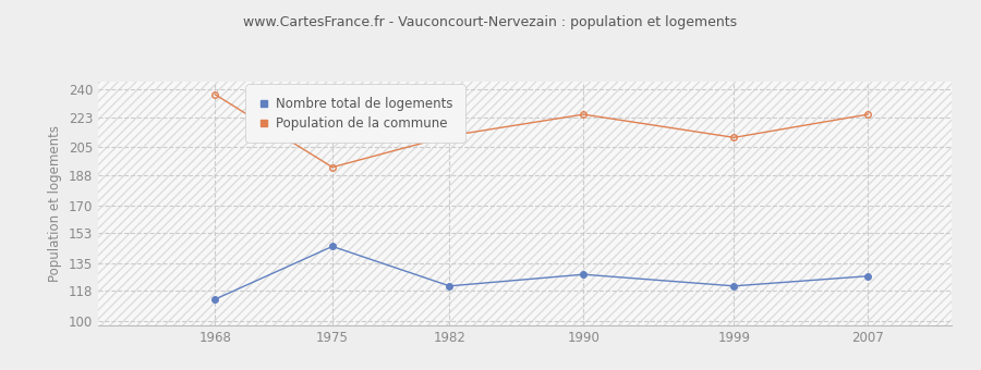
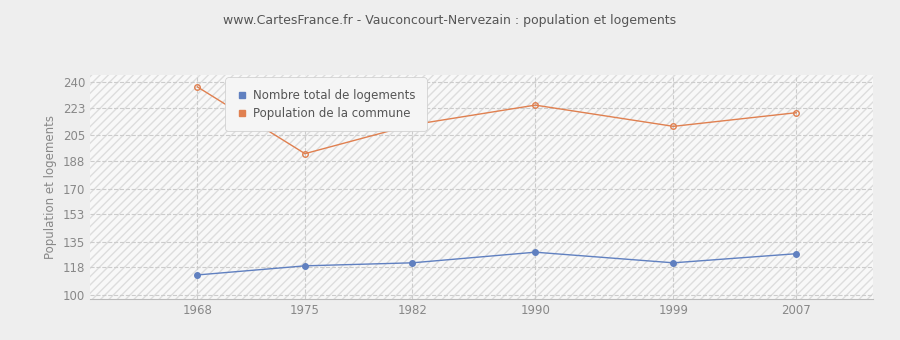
Nombre total de logements/1975: 145 -> 119
Population de la commune/2007: 225 -> 220
